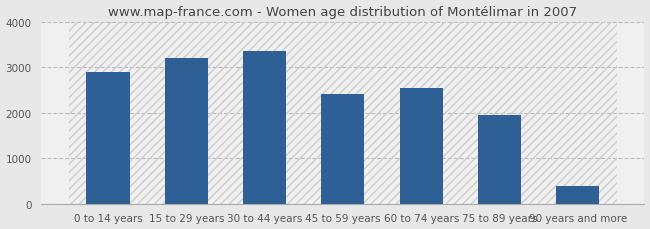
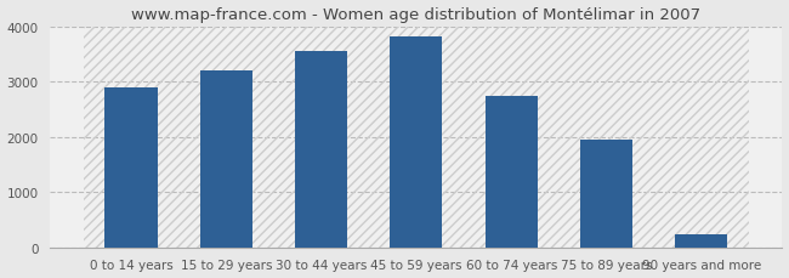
30 to 44 years: 3350 -> 3540
45 to 59 years: 2400 -> 3820
60 to 74 years: 2550 -> 2730
90 years and more: 400 -> 230
